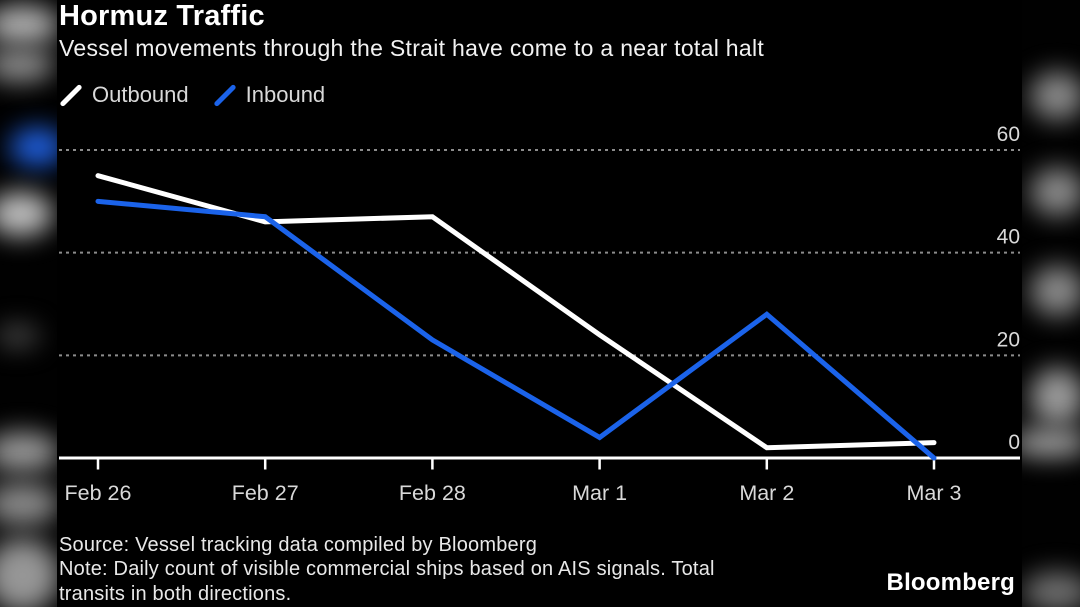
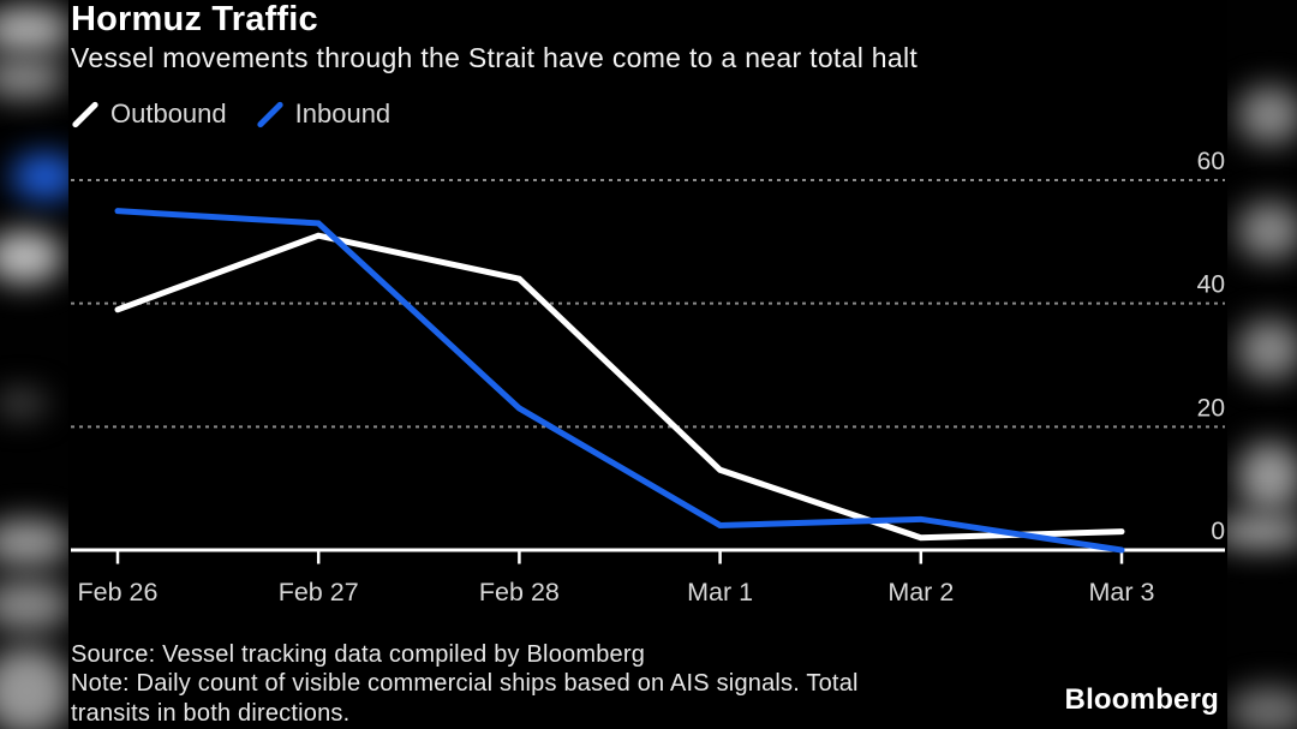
Outbound/Feb 26: 55 -> 39
Inbound/Feb 26: 50 -> 55
Outbound/Feb 27: 46 -> 51
Inbound/Feb 27: 47 -> 53
Outbound/Feb 28: 47 -> 44
Outbound/Mar 1: 24 -> 13
Inbound/Mar 2: 28 -> 5
